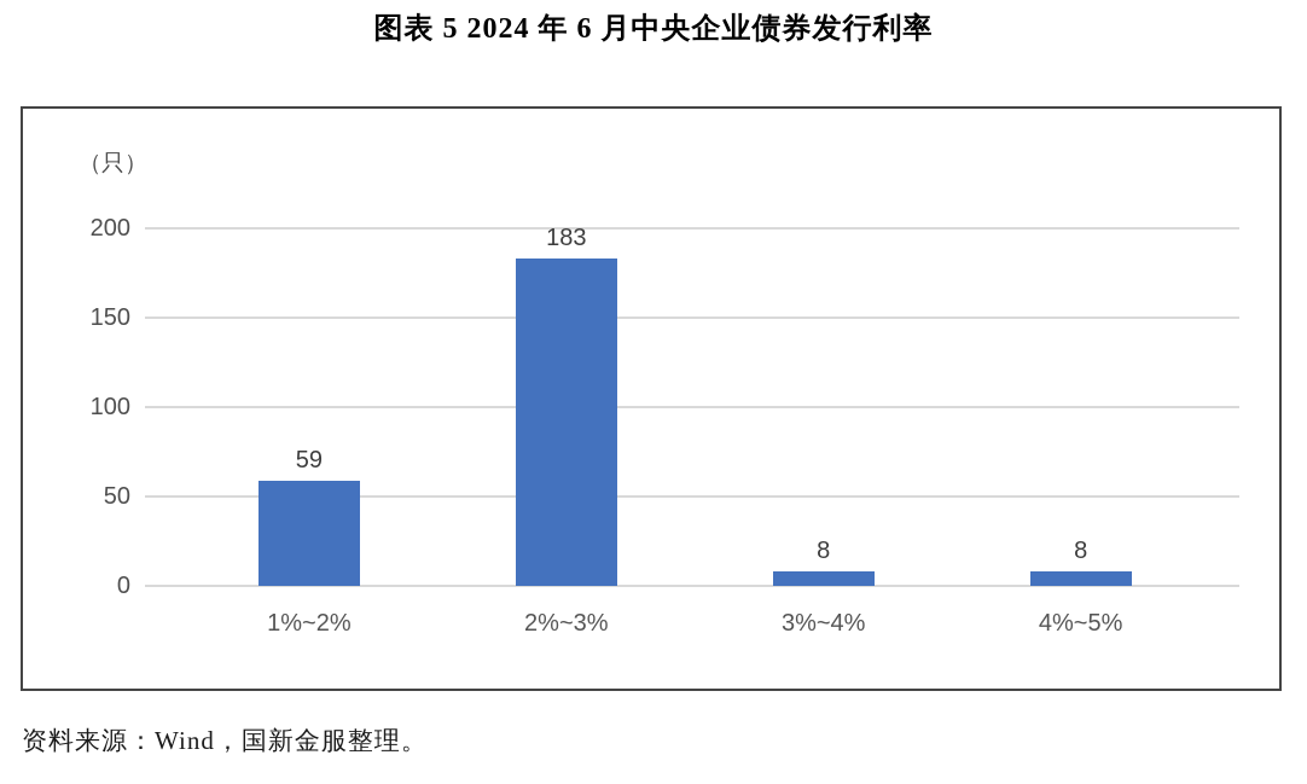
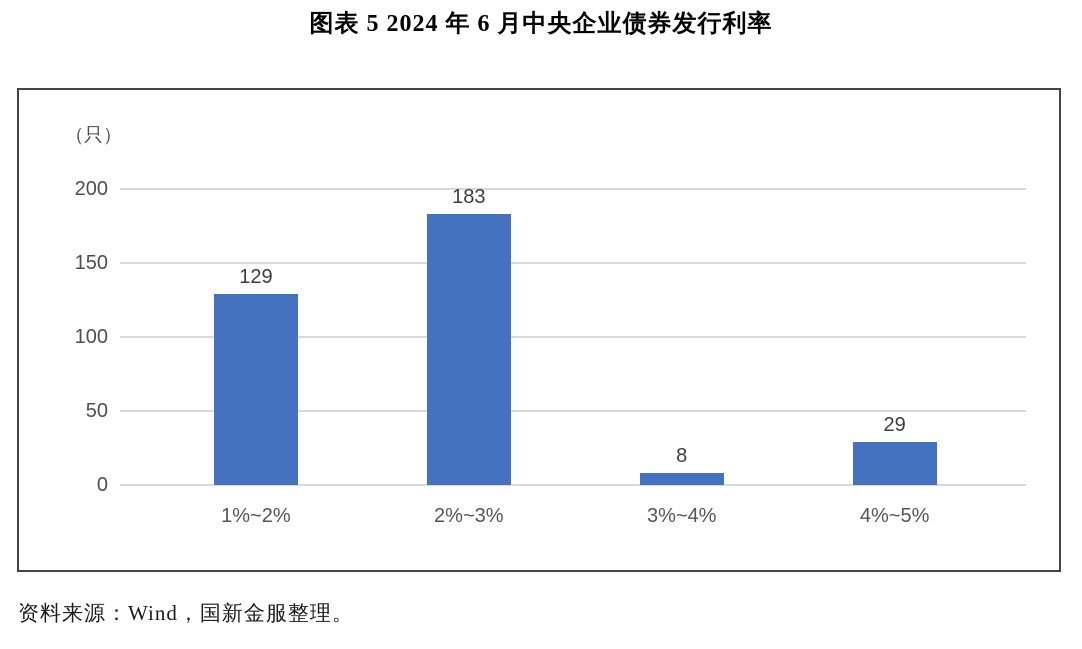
1%~2%: 59 -> 129
4%~5%: 8 -> 29
